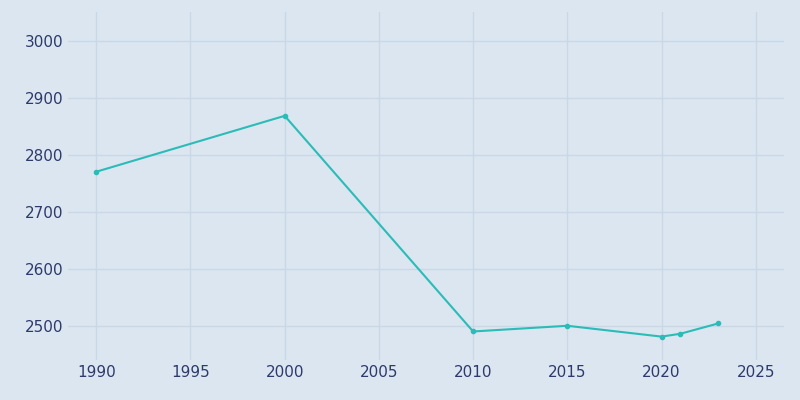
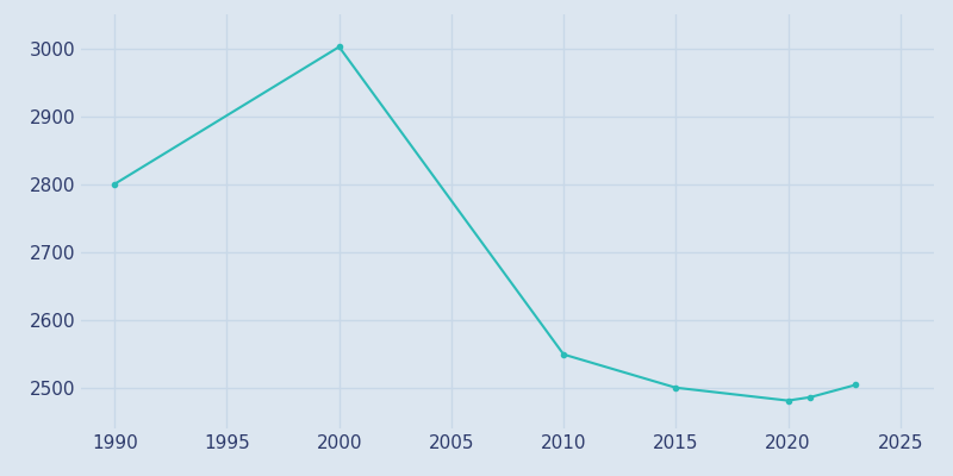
1990: 2770 -> 2800
2000: 2868 -> 3002
2010: 2490 -> 2549
